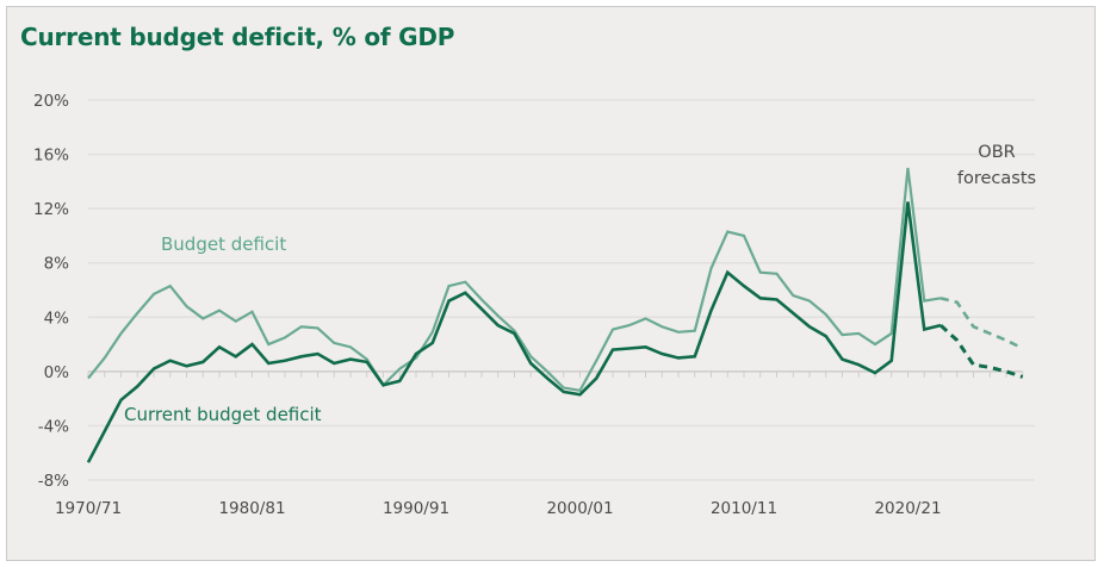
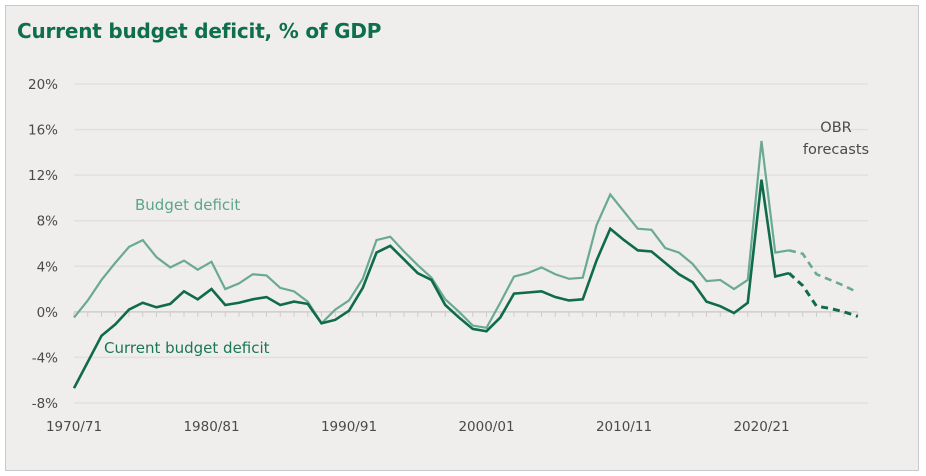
Current budget deficit/1990/91: 1.3% -> 0.1%
Budget deficit/2010/11: 10.0% -> 8.8%
Current budget deficit/2020/21: 12.5% -> 11.6%
